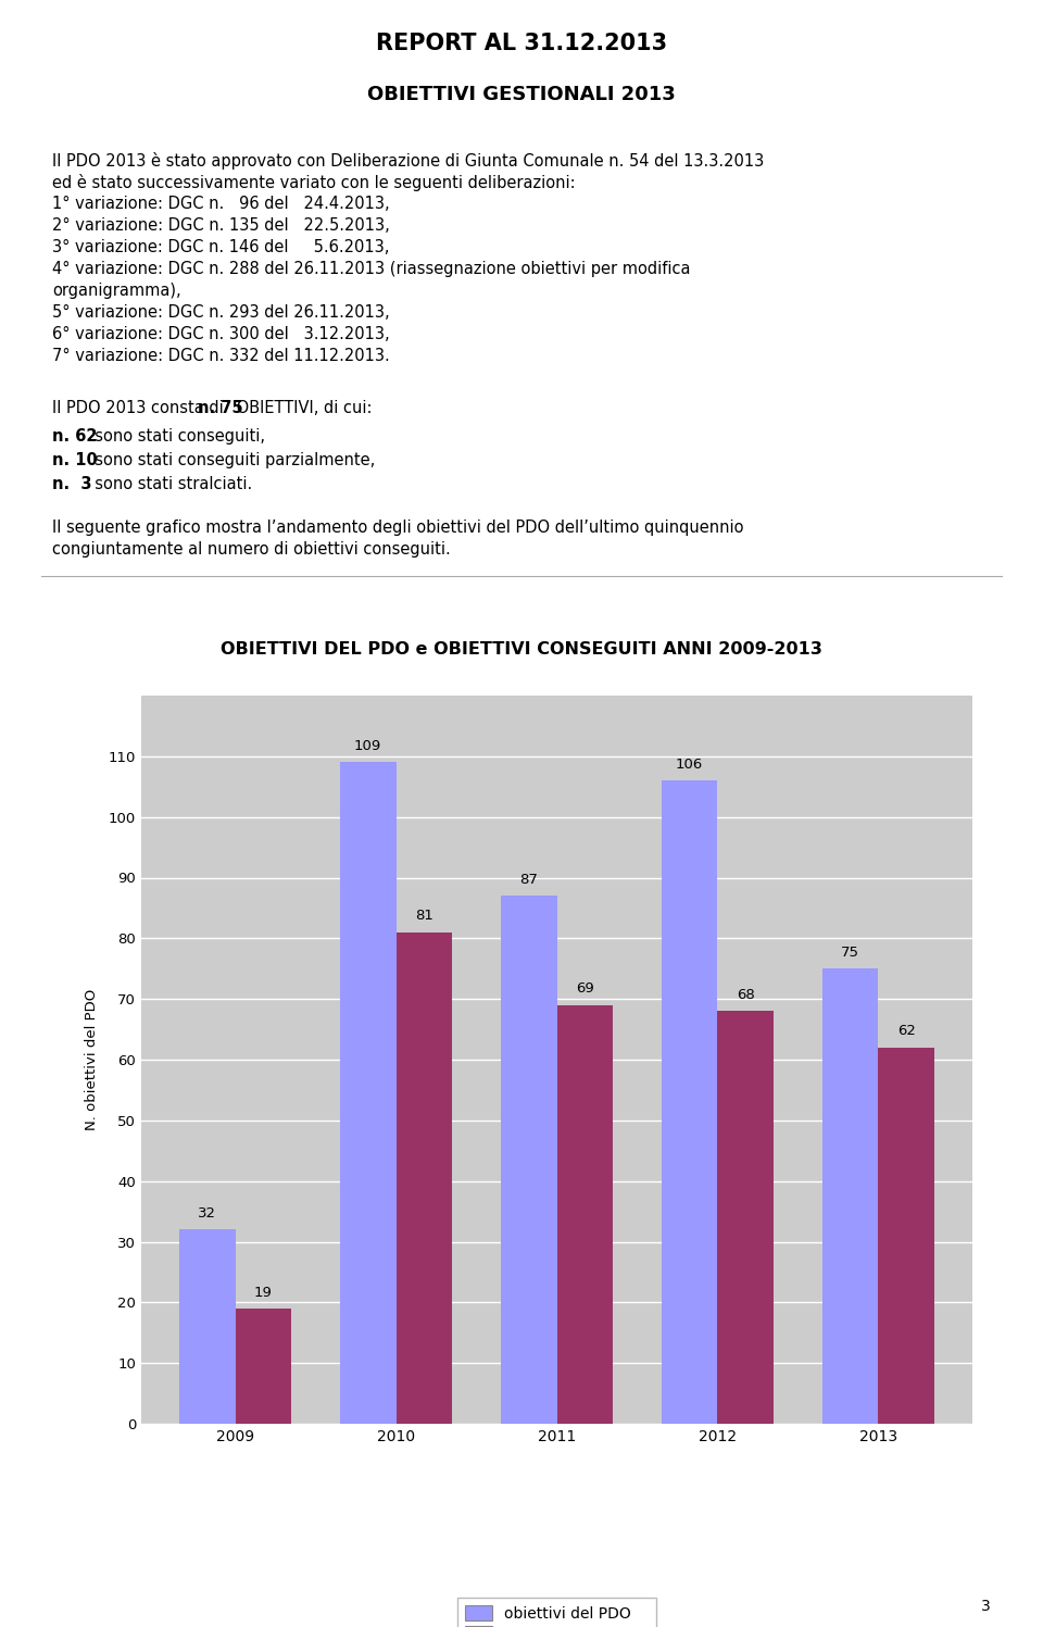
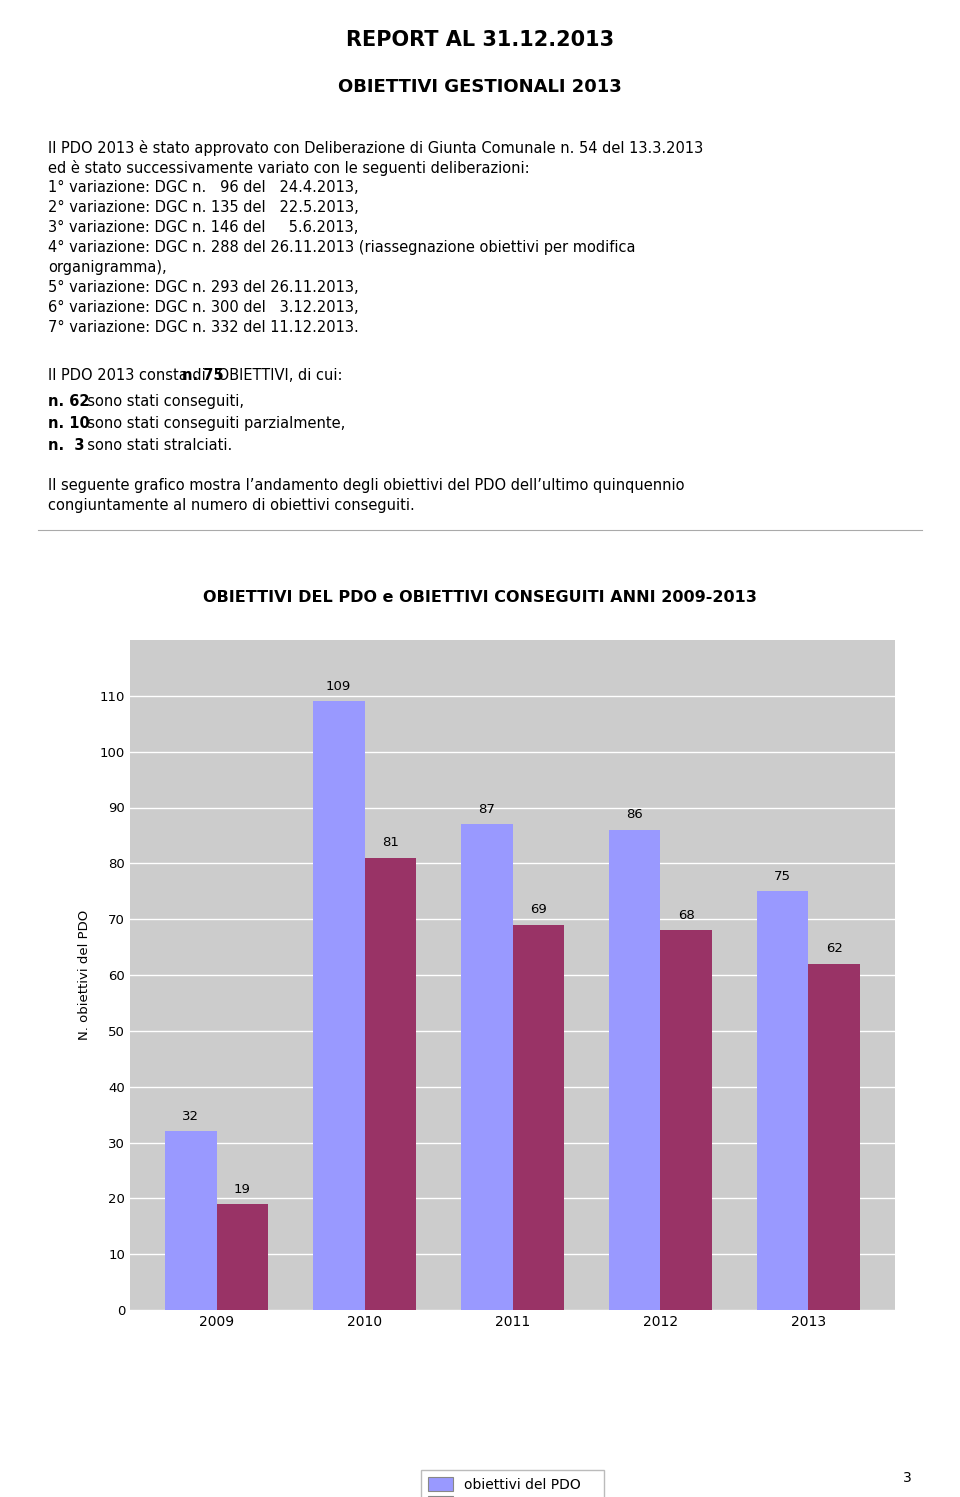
obiettivi del PDO/2012: 106 -> 86
